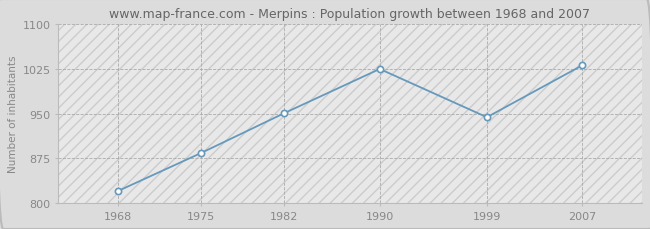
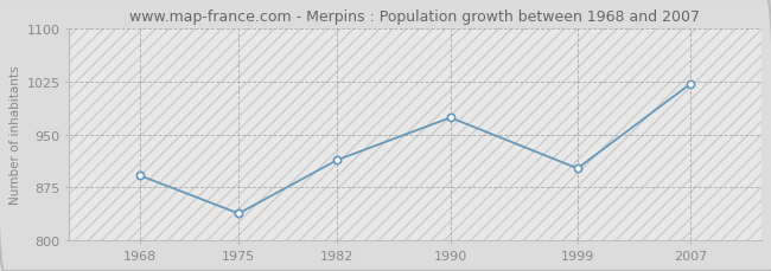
1968: 820 -> 892
1975: 884 -> 838
1982: 951 -> 914
1990: 1025 -> 974
1999: 944 -> 902
2007: 1031 -> 1022
